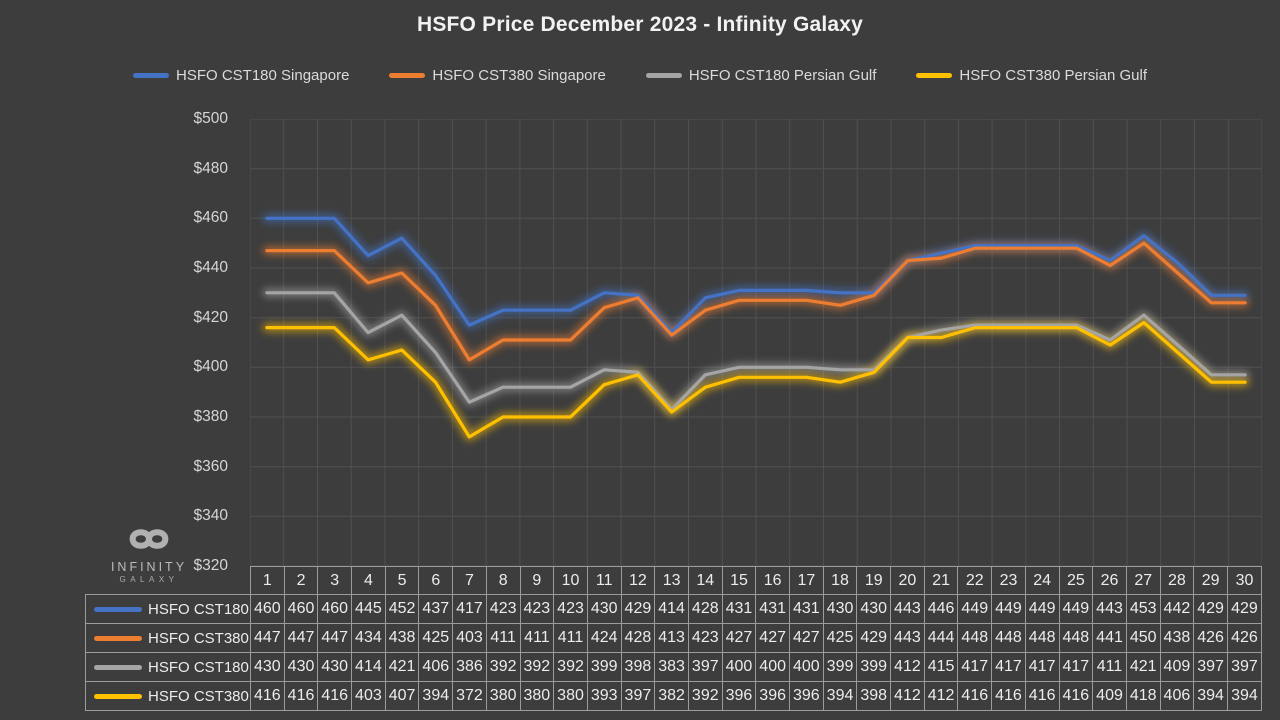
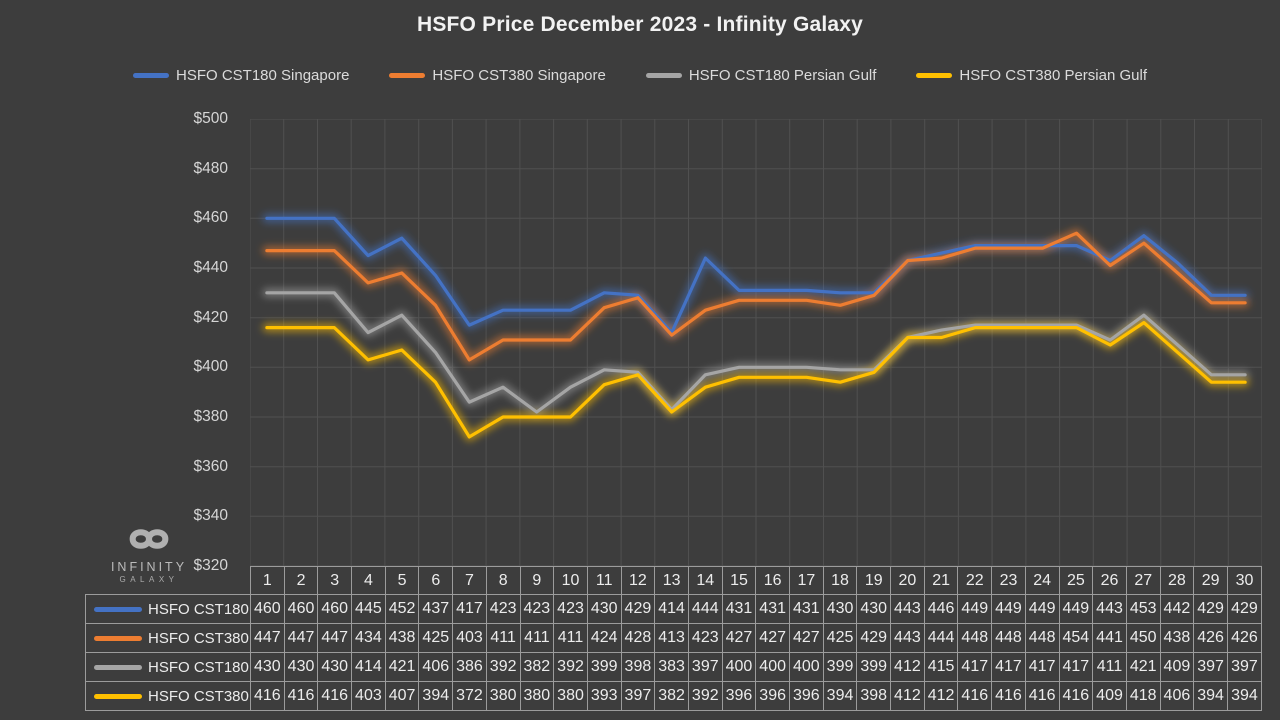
HSFO CST180 Persian Gulf/9: 392 -> 382
HSFO CST180 Singapore/14: 428 -> 444
HSFO CST380 Singapore/25: 448 -> 454
